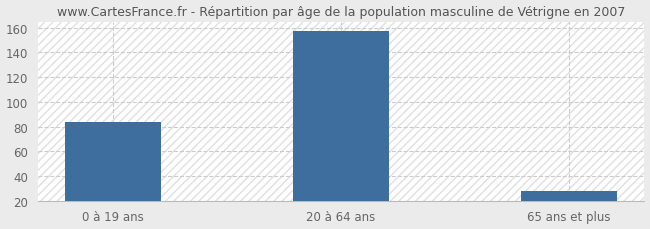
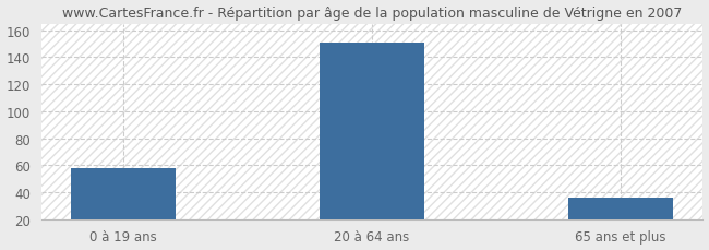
0 à 19 ans: 84 -> 58
20 à 64 ans: 157 -> 151
65 ans et plus: 28 -> 36
